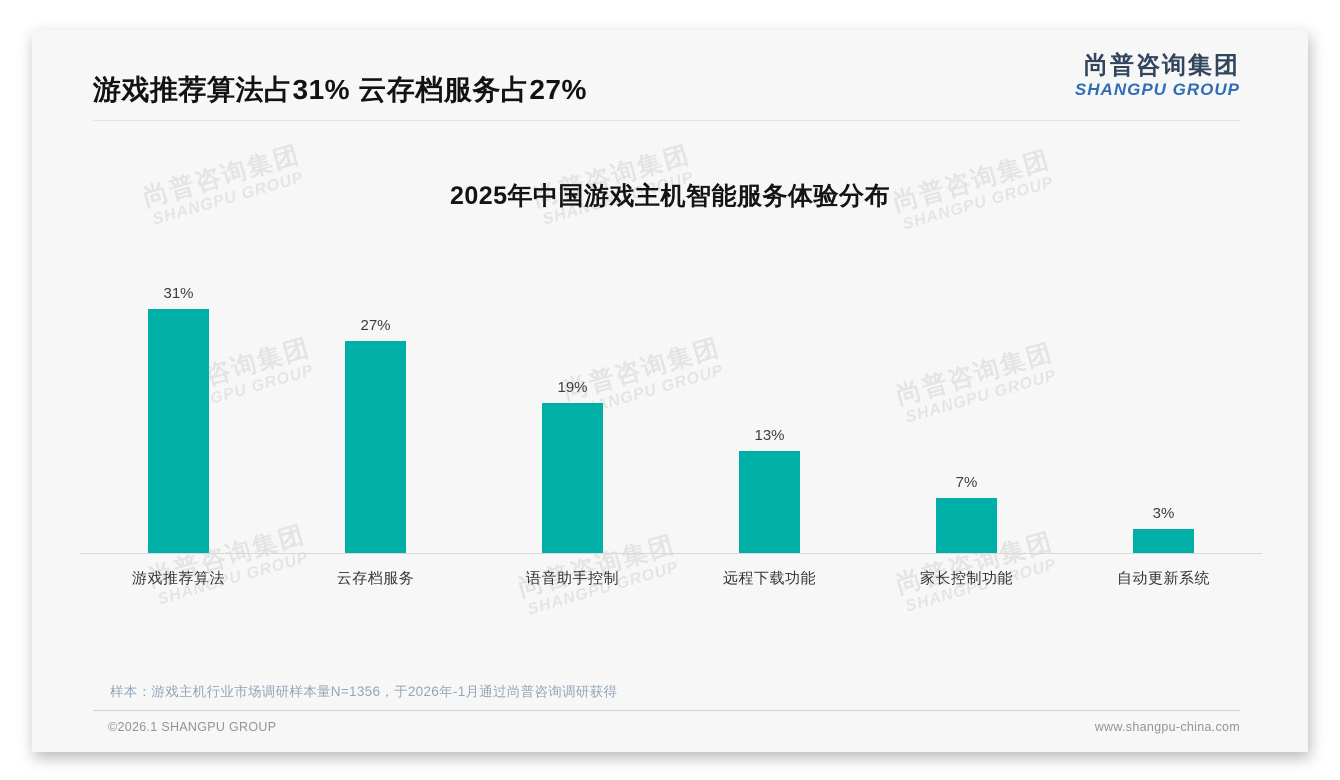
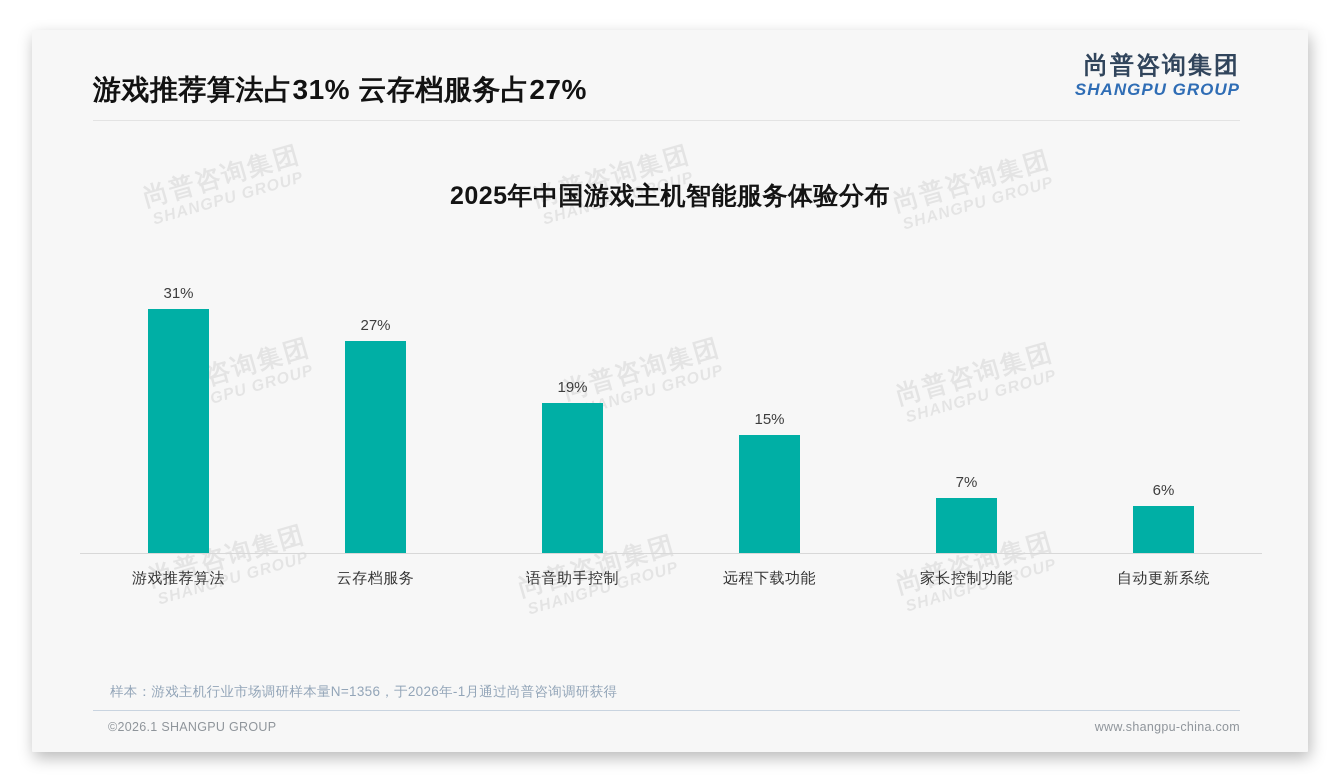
远程下载功能: 13% -> 15%
自动更新系统: 3% -> 6%
